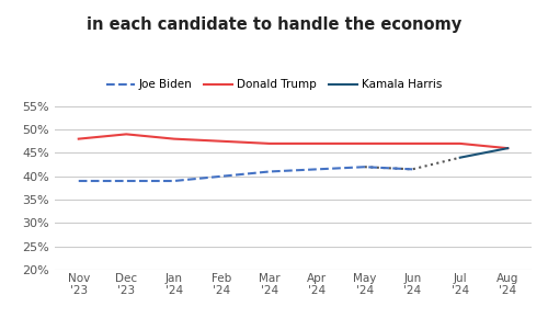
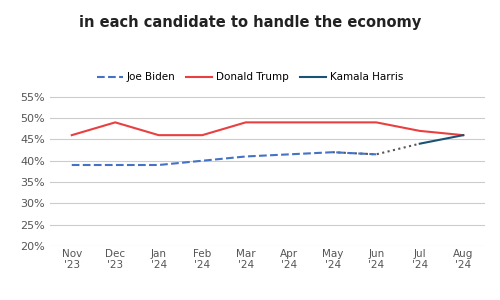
Donald Trump/Nov '23: 48.0% -> 46.0%
Donald Trump/Jan '24: 48.0% -> 46.0%
Donald Trump/Feb '24: 47.5% -> 46.0%
Donald Trump/Mar '24: 47.0% -> 49.0%
Donald Trump/Apr '24: 47.0% -> 49.0%
Donald Trump/May '24: 47.0% -> 49.0%
Donald Trump/Jun '24: 47.0% -> 49.0%
